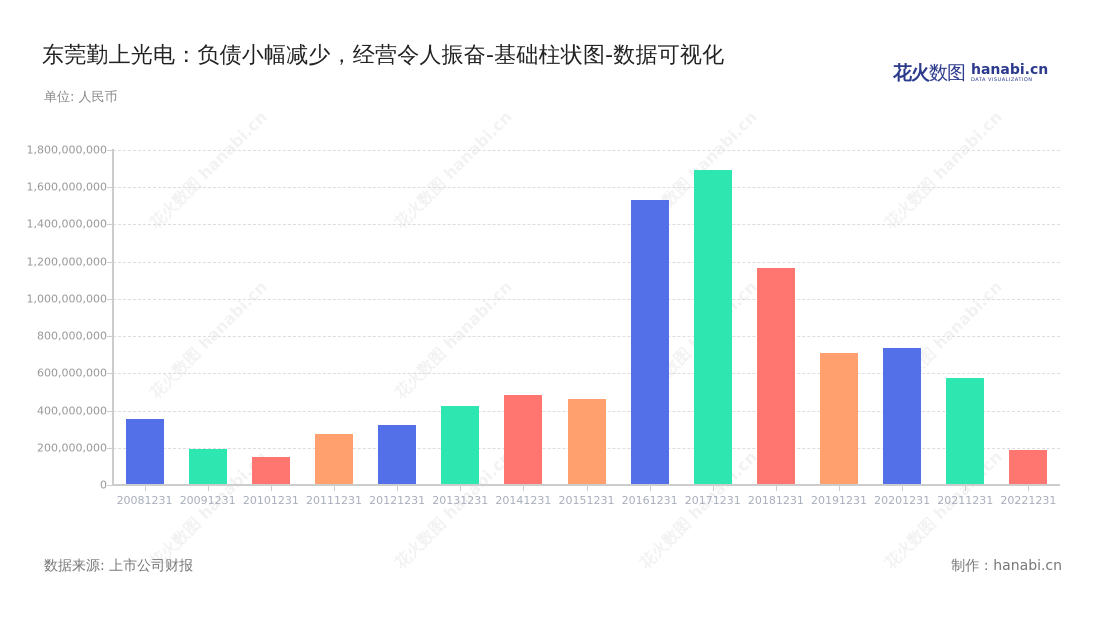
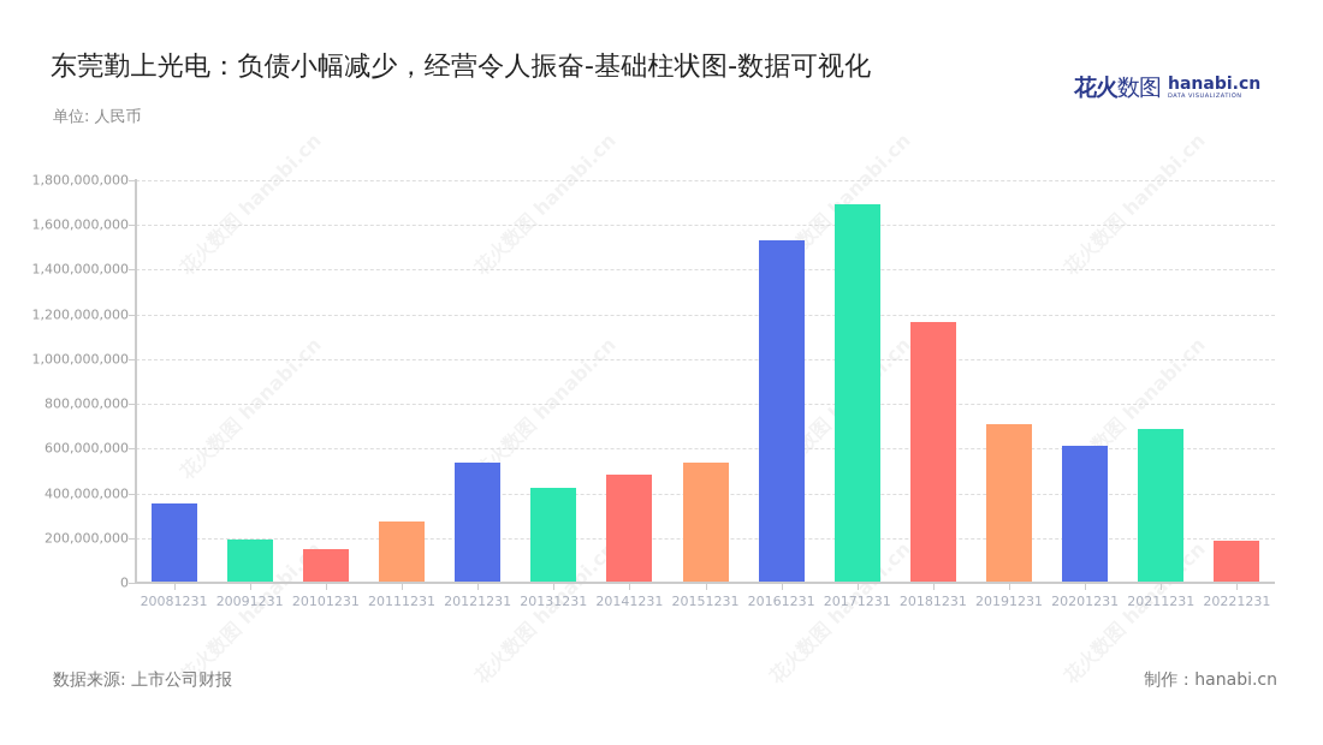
20121231: 320000000 -> 540000000
20151231: 460000000 -> 540000000
20201231: 740000000 -> 610000000
20211231: 570000000 -> 690000000
